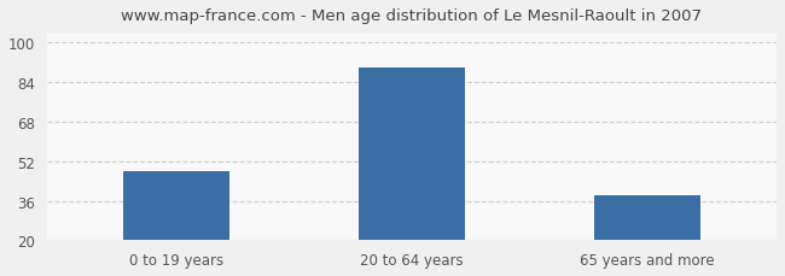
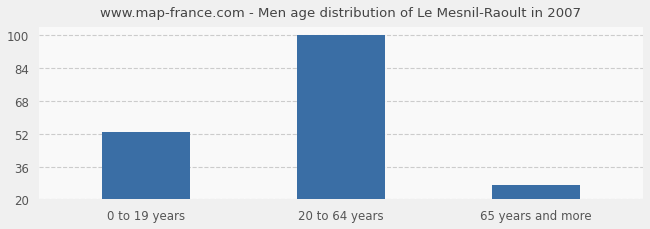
0 to 19 years: 48 -> 53
20 to 64 years: 90 -> 100
65 years and more: 38 -> 27
